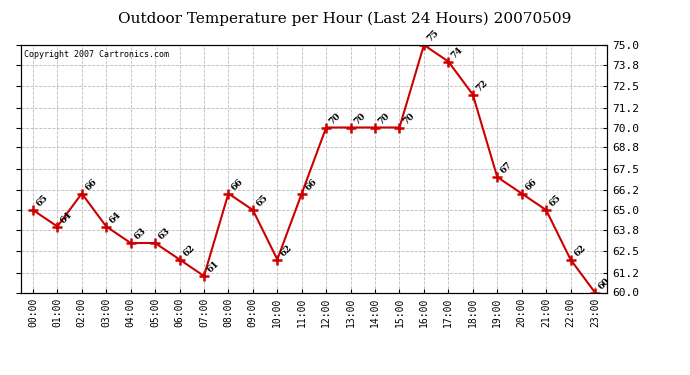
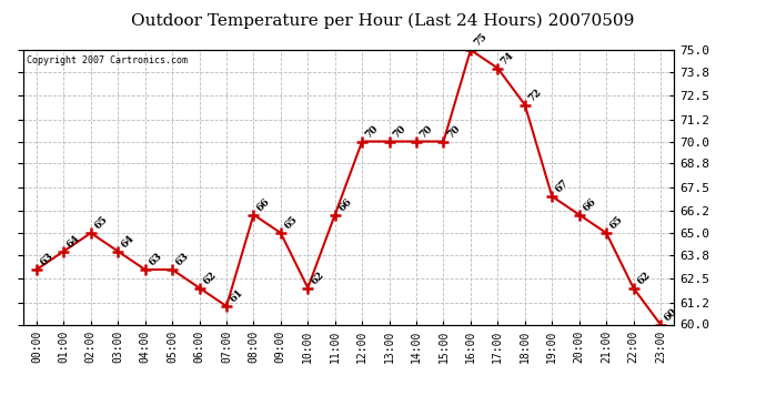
00:00: 65 -> 63
02:00: 66 -> 65
